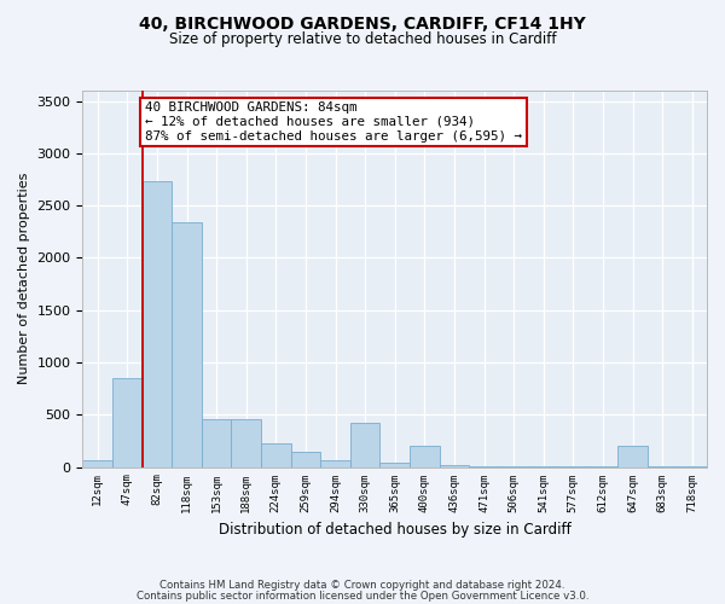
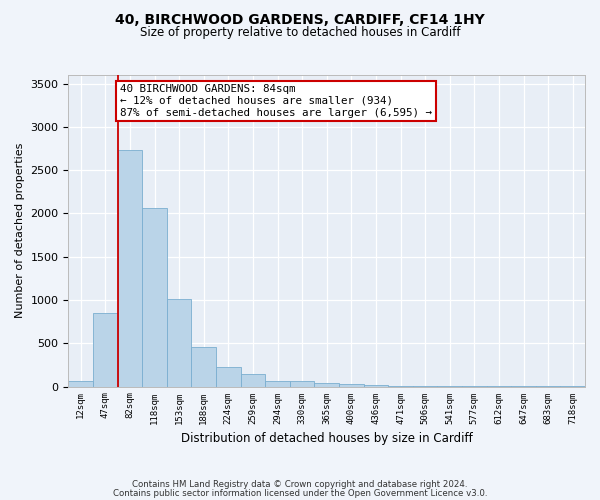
118sqm: 2340 -> 2060
153sqm: 460 -> 1010
330sqm: 420 -> 60
400sqm: 200 -> 20
647sqm: 200 -> 0
